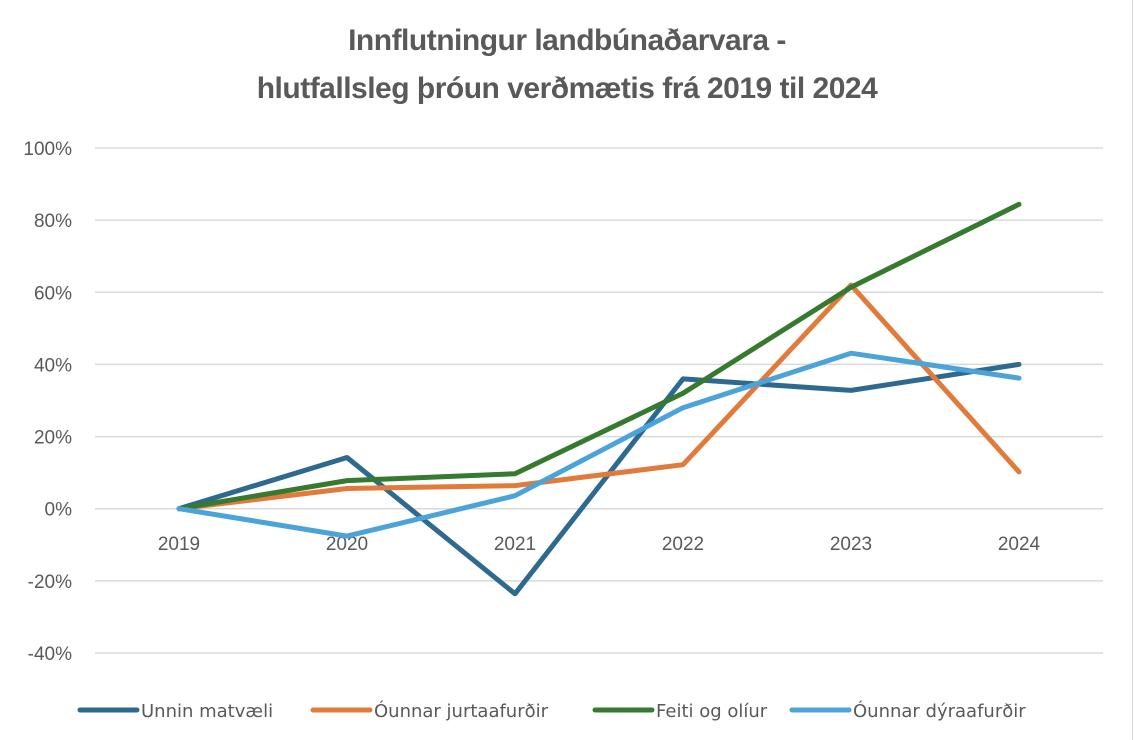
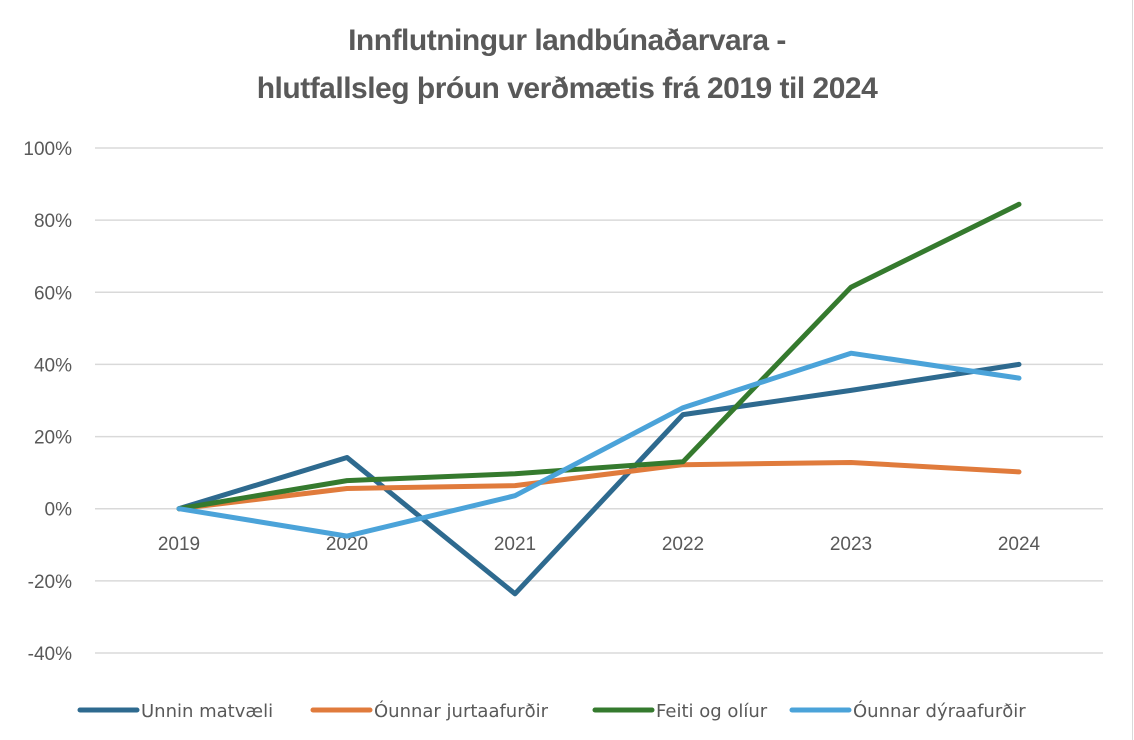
Unnin matvæli/2022: 36% -> 26%
Feiti og olíur/2022: 32% -> 13%
Óunnar jurtaafurðir/2023: 62% -> 13%
